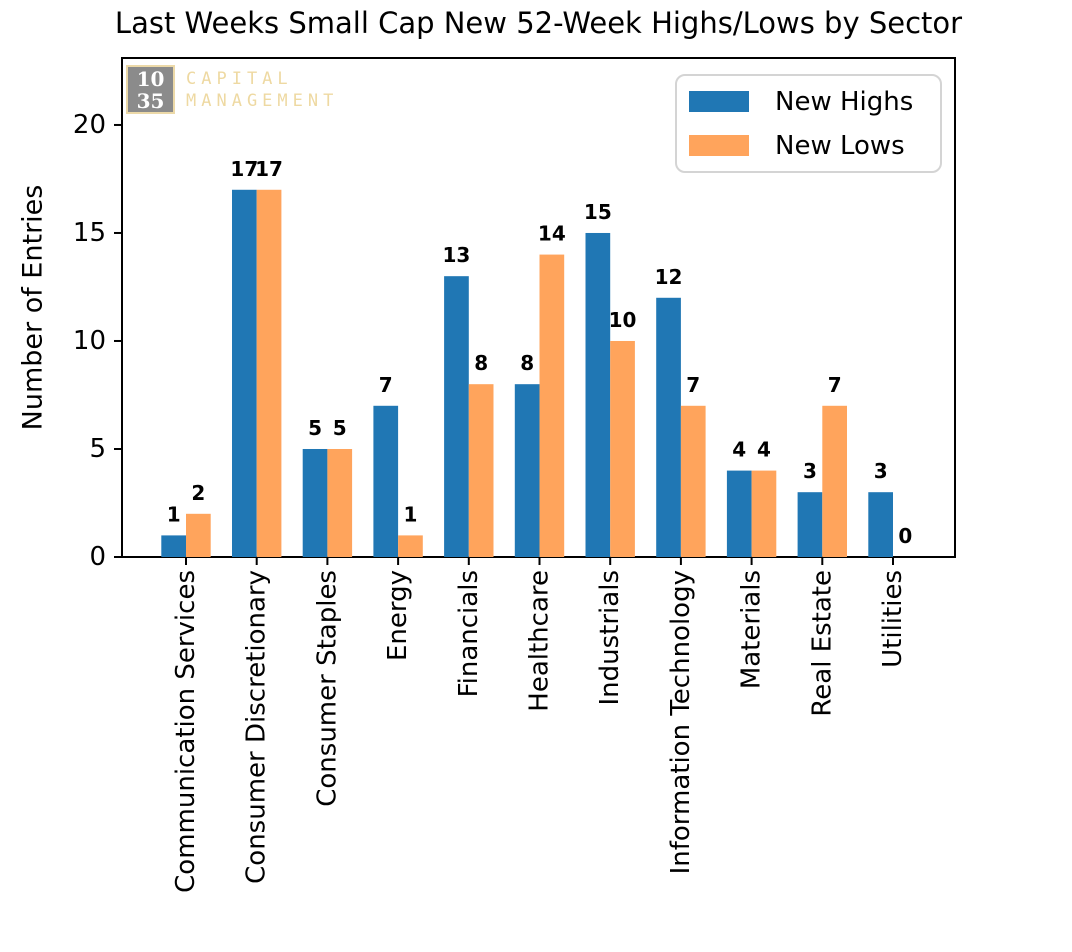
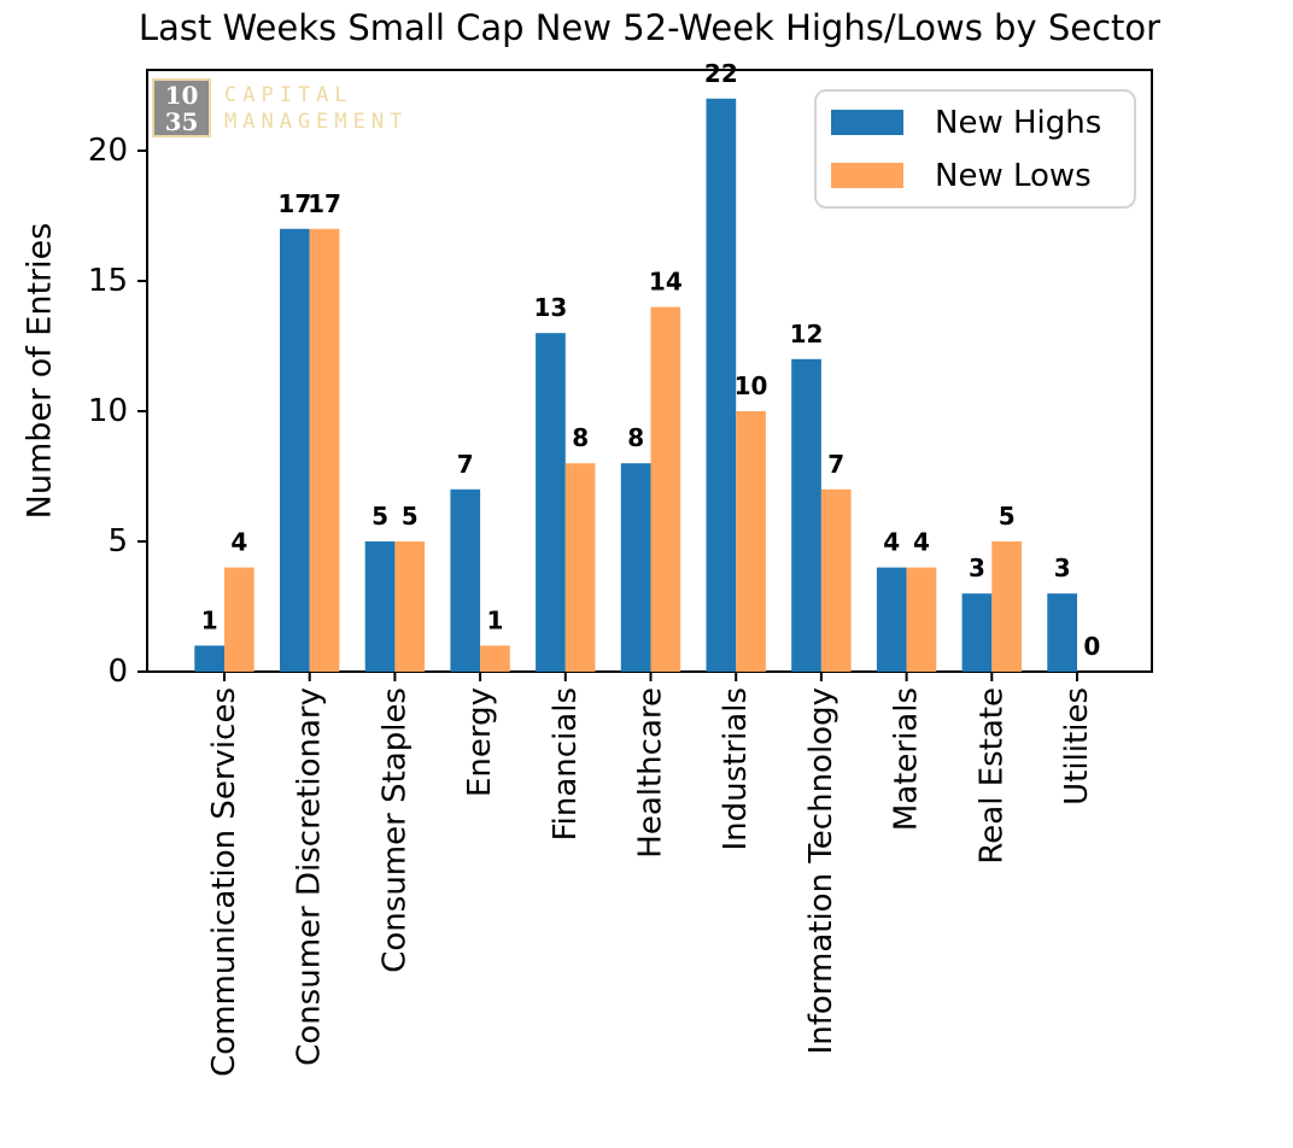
New Lows/Communication Services: 2 -> 4
New Highs/Industrials: 15 -> 22
New Lows/Real Estate: 7 -> 5
